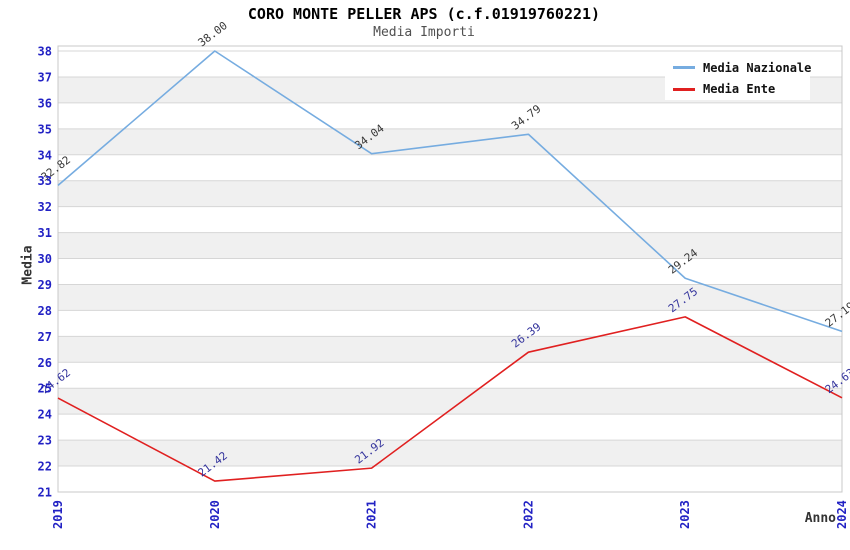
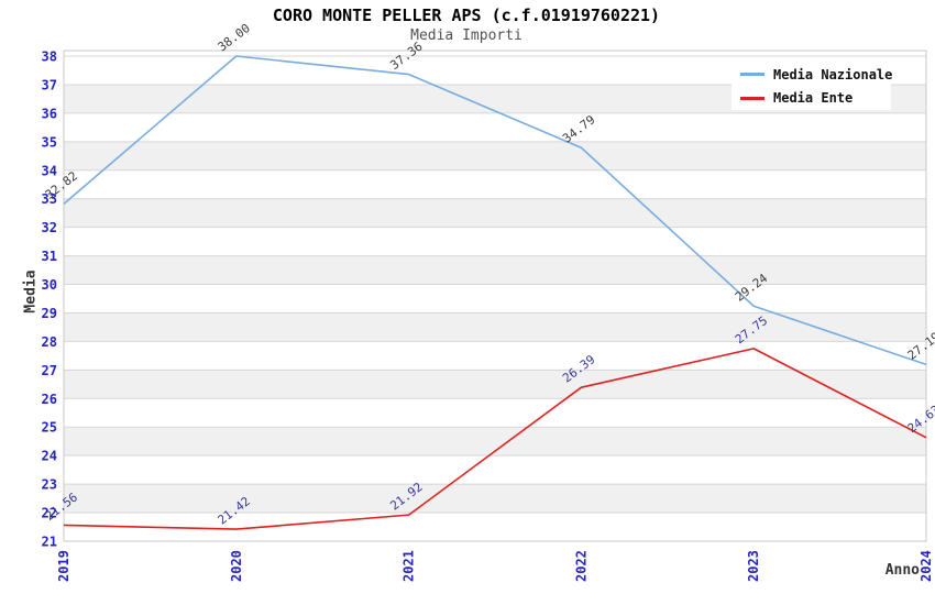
Media Ente/2019: 24.62 -> 21.56
Media Nazionale/2021: 34.04 -> 37.36
